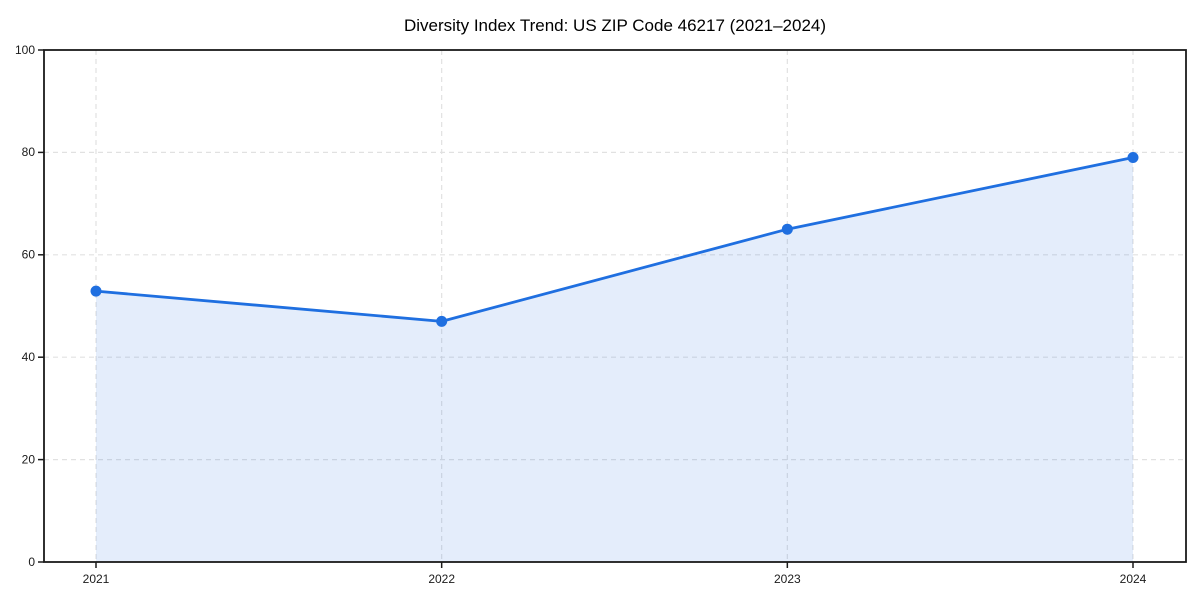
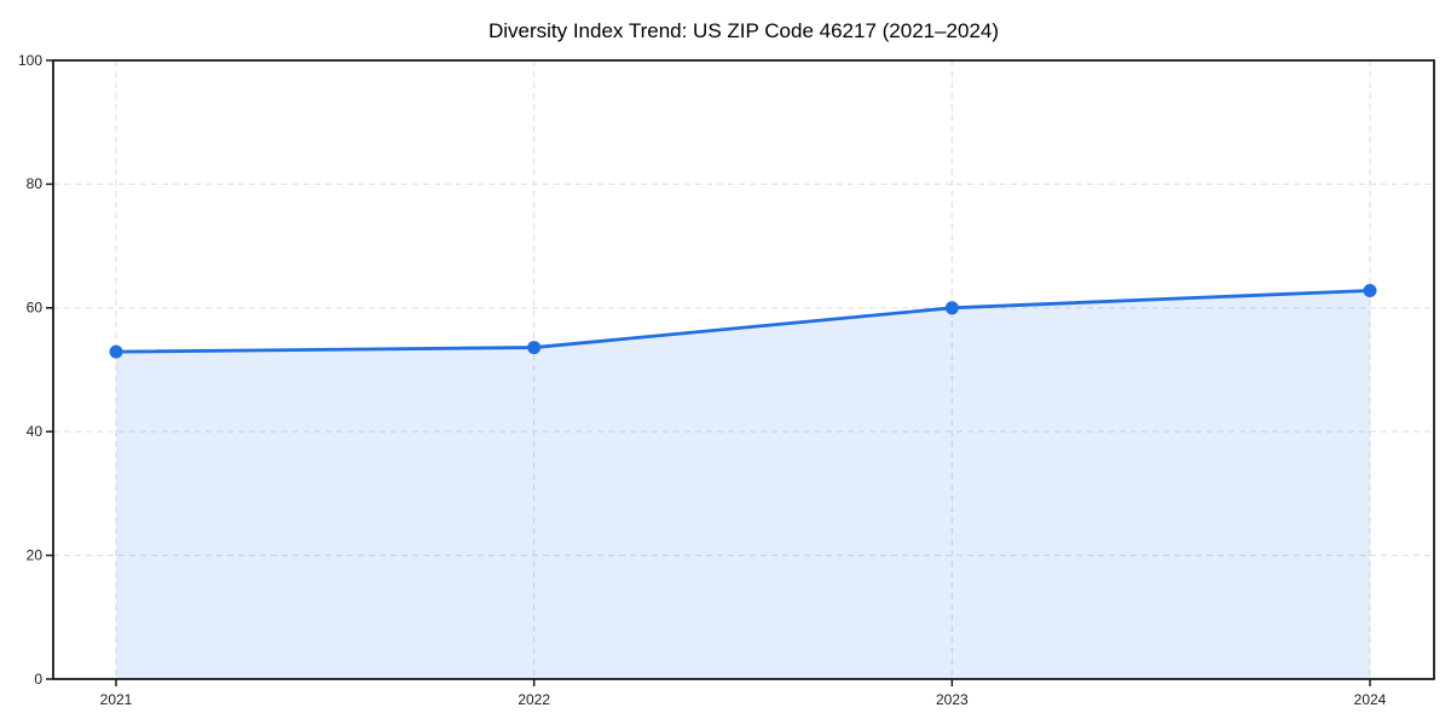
2022: 47 -> 54
2023: 65 -> 60
2024: 79 -> 63
